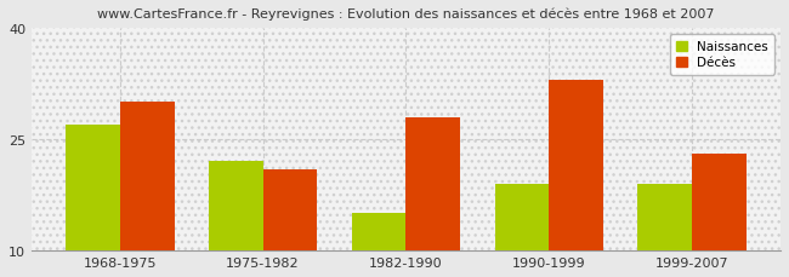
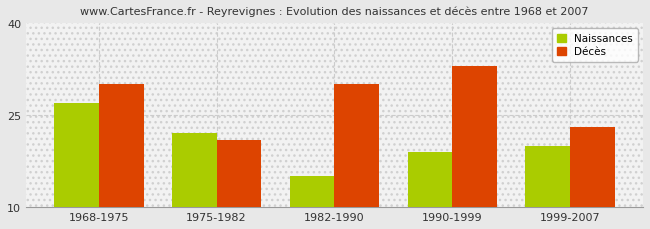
Décès/1982-1990: 28 -> 30
Naissances/1999-2007: 19 -> 20
